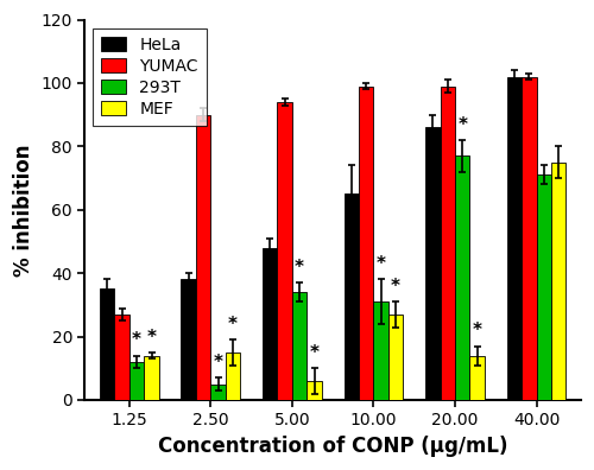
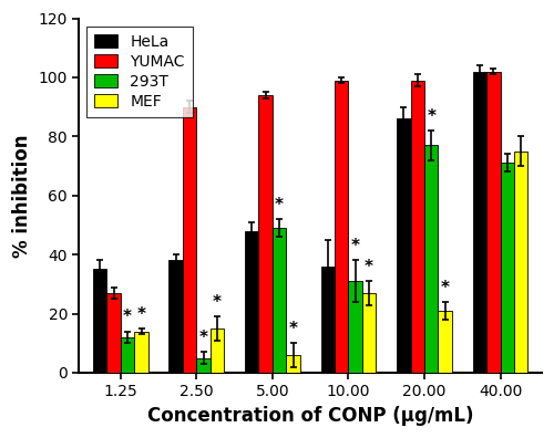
293T/5.00: 34 -> 49
HeLa/10.00: 65 -> 36
MEF/20.00: 14 -> 21
